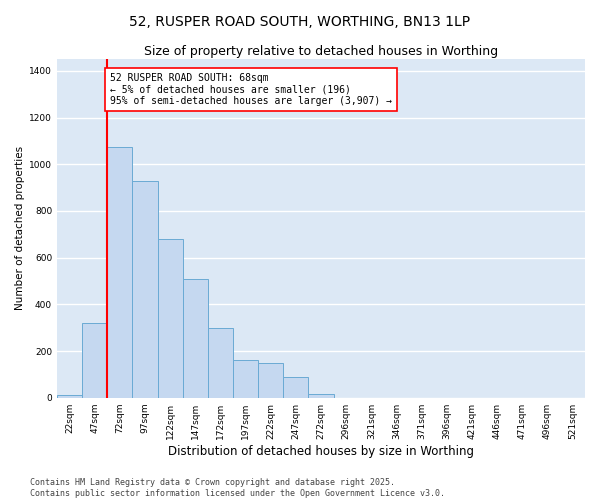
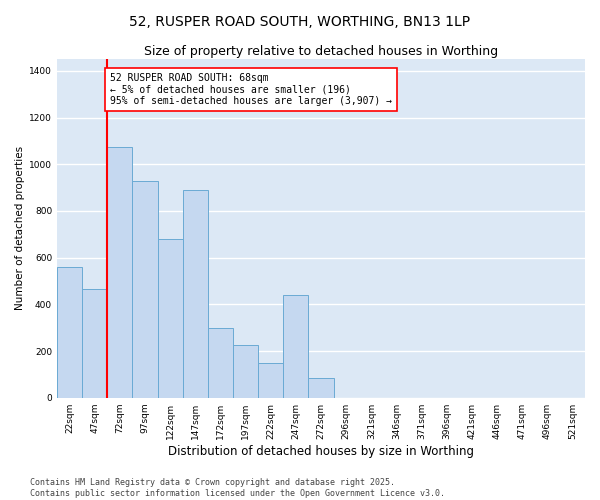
22sqm: 10 -> 560
47sqm: 320 -> 465
147sqm: 510 -> 890
197sqm: 160 -> 225
247sqm: 90 -> 440
272sqm: 15 -> 85
